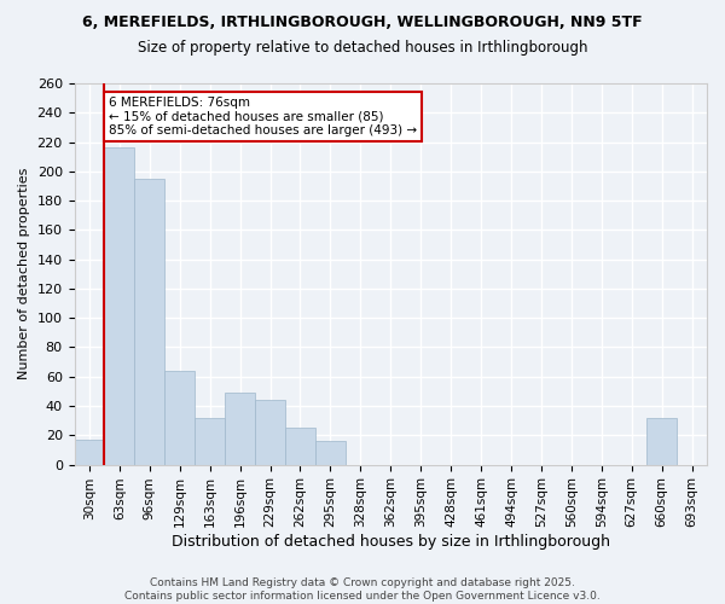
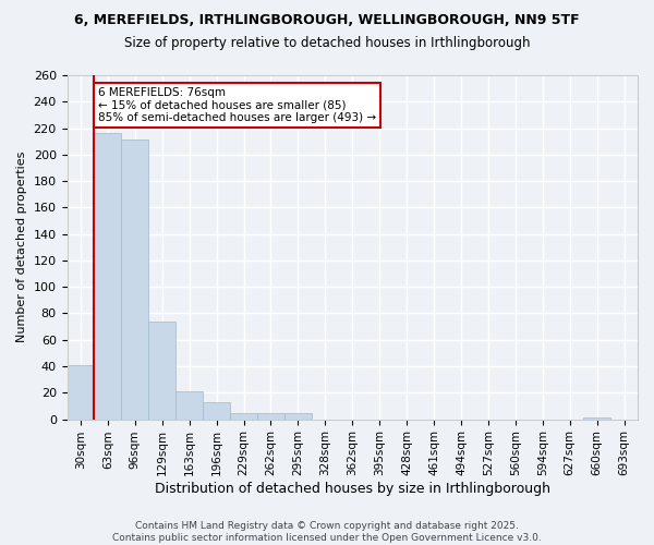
30sqm: 17 -> 41
96sqm: 195 -> 211
129sqm: 64 -> 74
163sqm: 32 -> 21
196sqm: 49 -> 13
229sqm: 44 -> 5
262sqm: 25 -> 5
295sqm: 16 -> 5
660sqm: 32 -> 1
